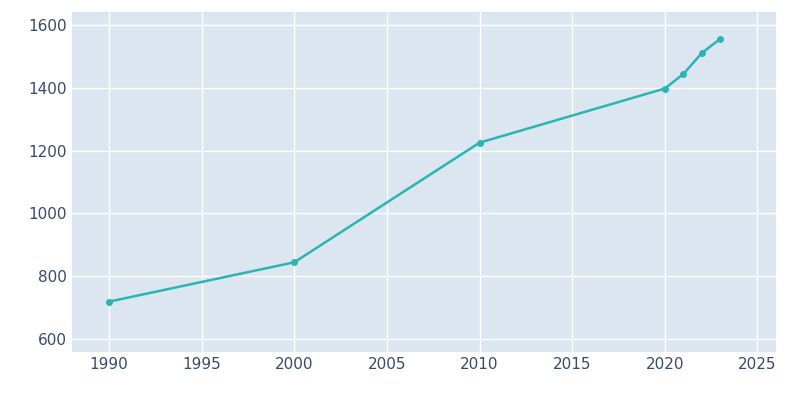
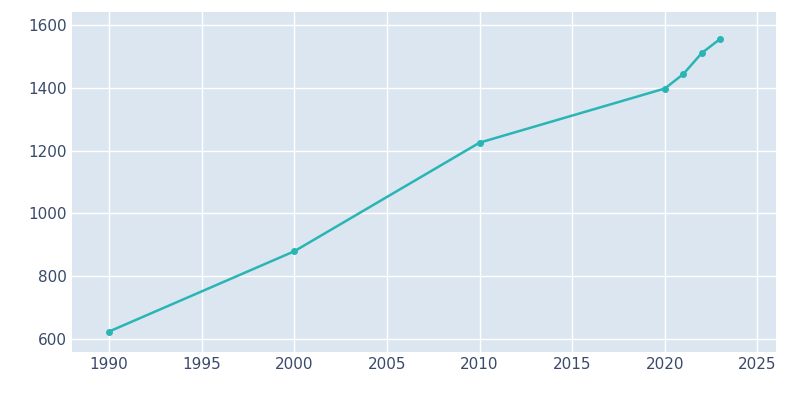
1990: 720 -> 625
2000: 845 -> 880
